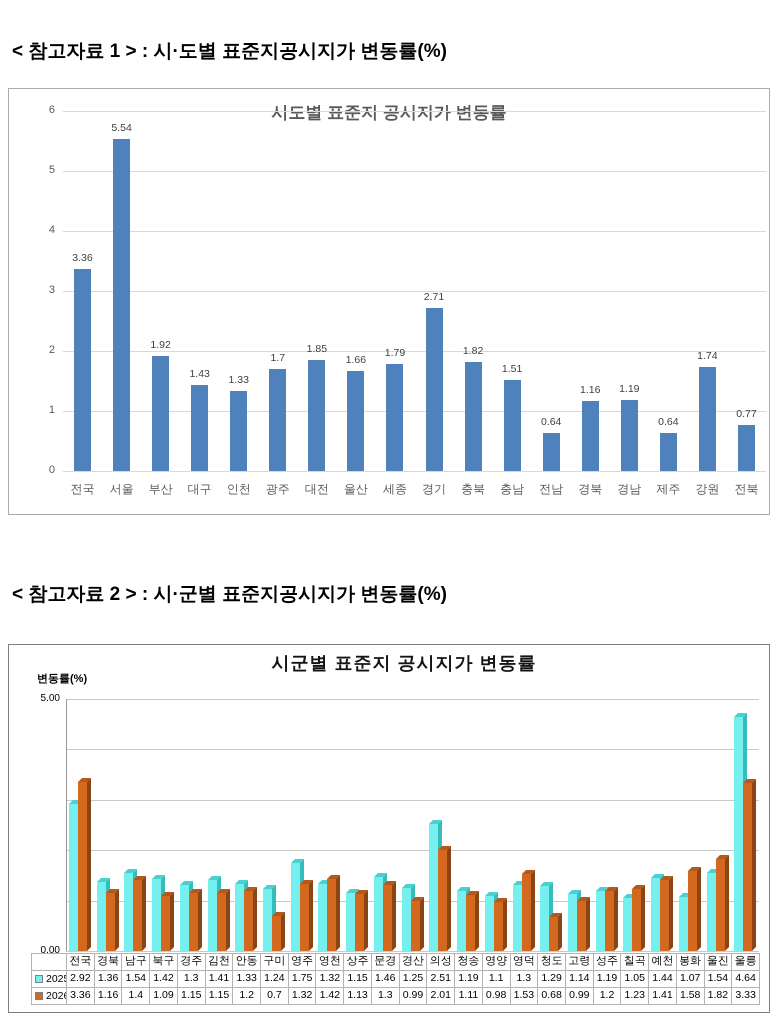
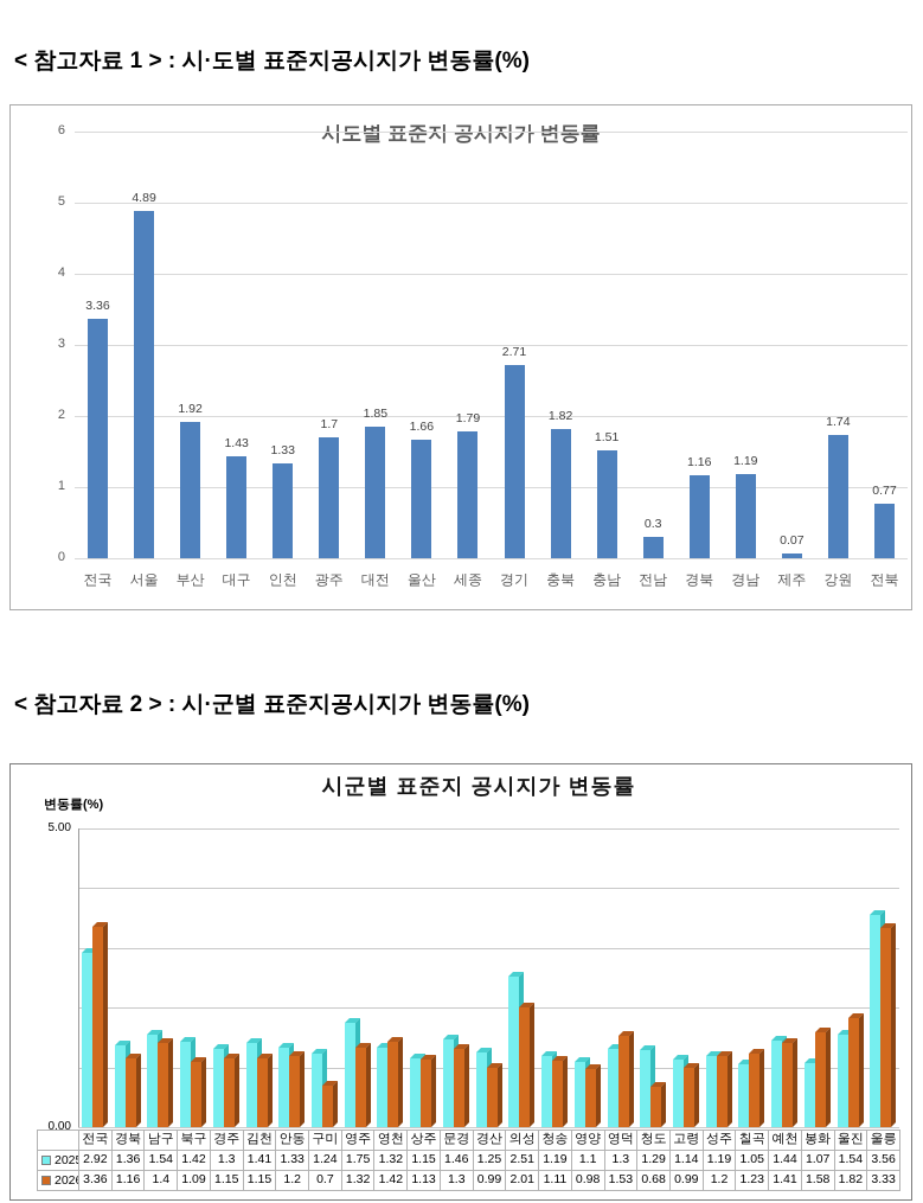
시도별 표준지 공시지가 변동률/서울: 5.54 -> 4.89
시도별 표준지 공시지가 변동률/전남: 0.64 -> 0.3
시도별 표준지 공시지가 변동률/제주: 0.64 -> 0.07
시군별 표준지 공시지가 변동률/2025/울릉: 4.64 -> 3.56
